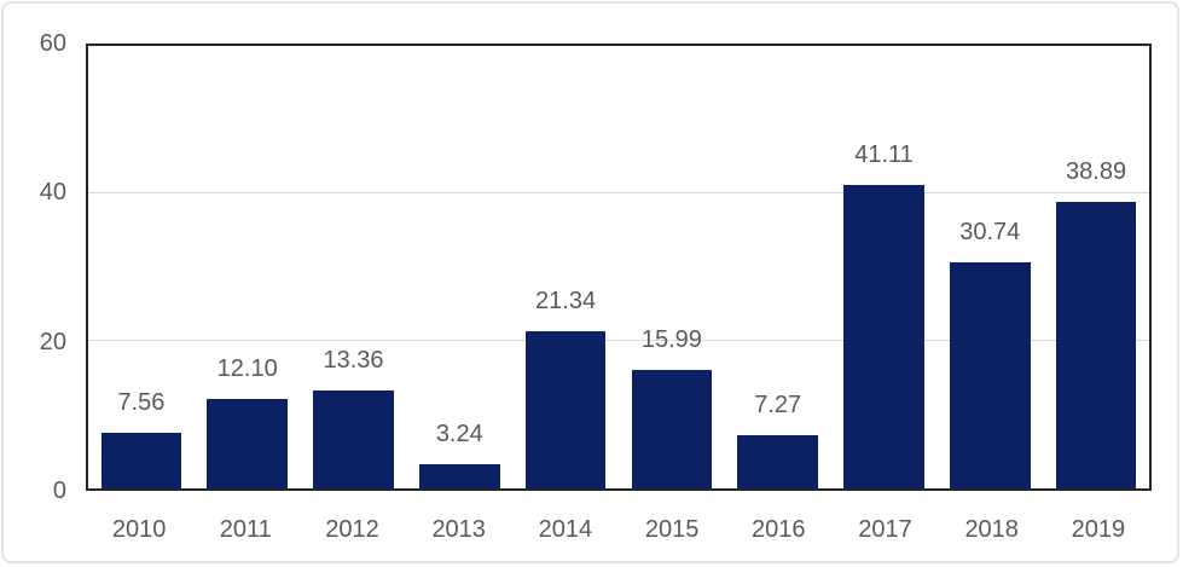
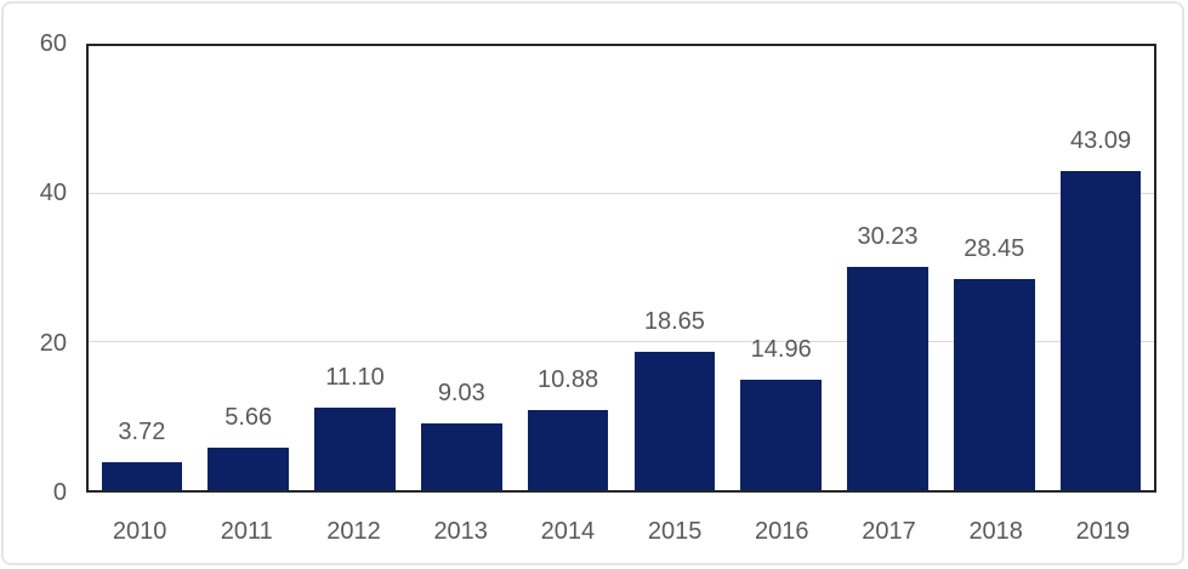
2010: 7.56 -> 3.72
2011: 12.10 -> 5.66
2012: 13.36 -> 11.10
2013: 3.24 -> 9.03
2014: 21.34 -> 10.88
2015: 15.99 -> 18.65
2016: 7.27 -> 14.96
2017: 41.11 -> 30.23
2018: 30.74 -> 28.45
2019: 38.89 -> 43.09
